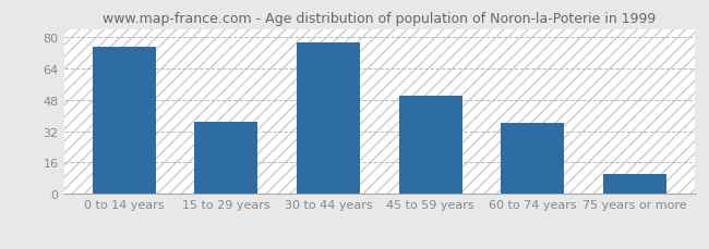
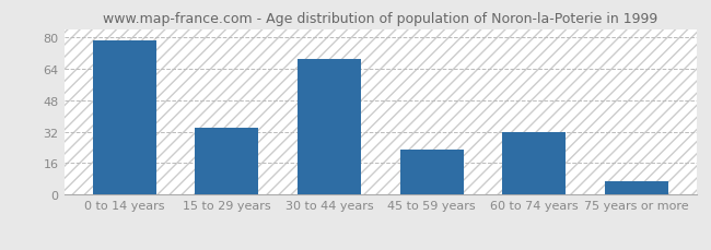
0 to 14 years: 75 -> 78
15 to 29 years: 37 -> 34
30 to 44 years: 77 -> 69
45 to 59 years: 50 -> 23
60 to 74 years: 36 -> 32
75 years or more: 10 -> 7
